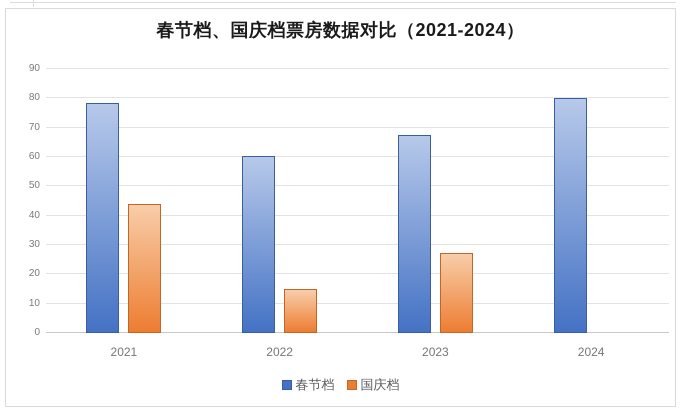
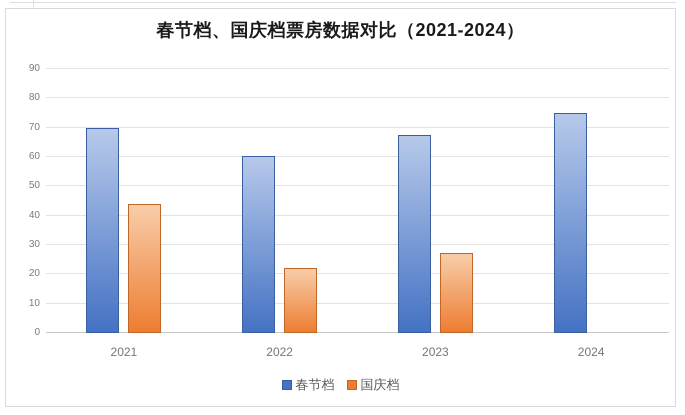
春节档/2021: 78 -> 70
国庆档/2022: 15 -> 22
春节档/2024: 80 -> 75
